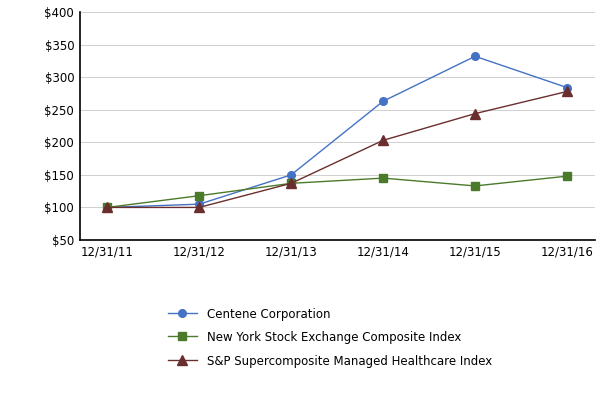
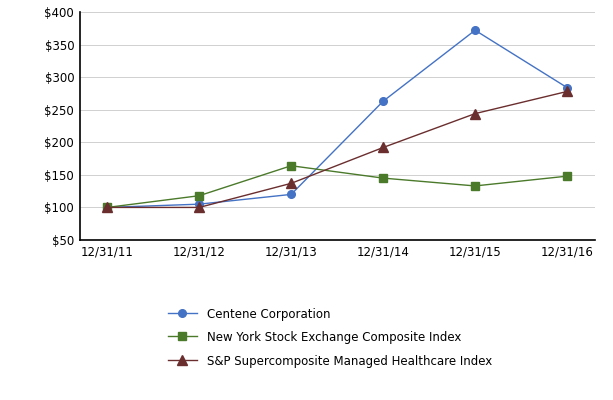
Centene Corporation/12/31/13: $150 -> $120
New York Stock Exchange Composite Index/12/31/13: $137 -> $164
S&P Supercomposite Managed Healthcare Index/12/31/14: $203 -> $192
Centene Corporation/12/31/15: $332 -> $372
